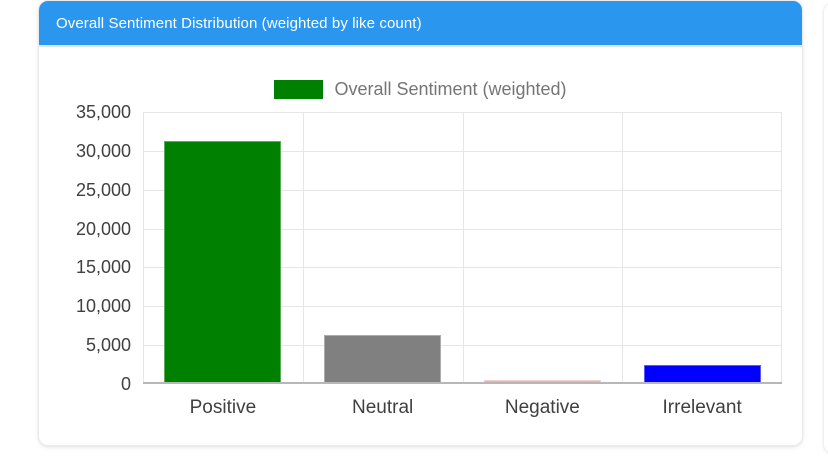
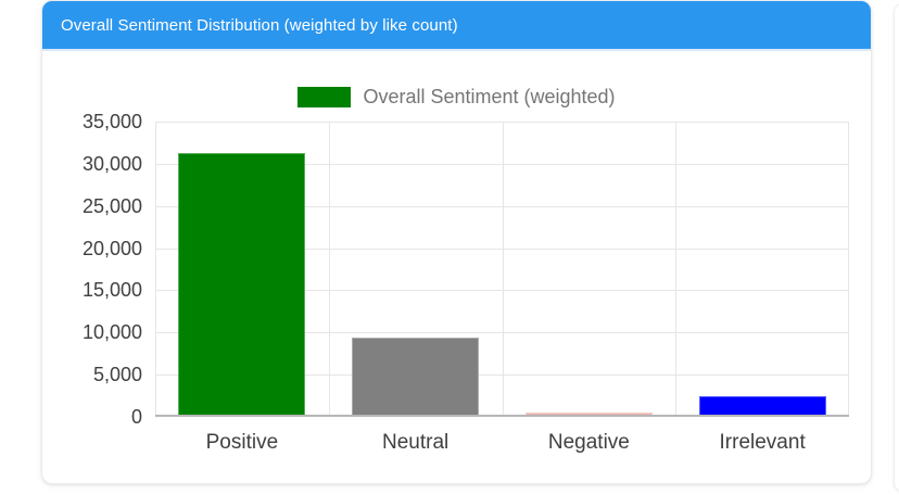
Neutral: 6000 -> 9000
